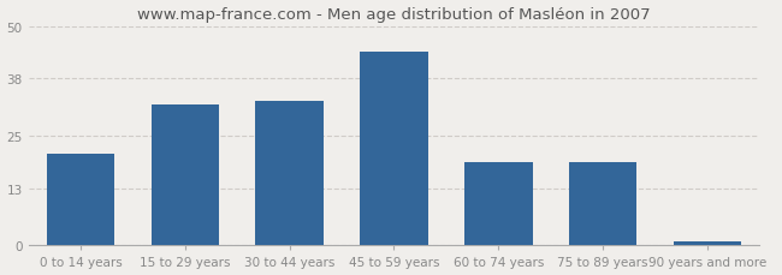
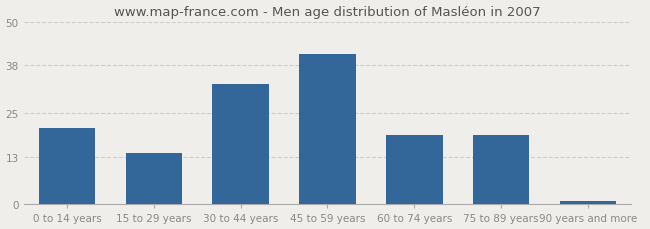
15 to 29 years: 32 -> 14
45 to 59 years: 44 -> 41
